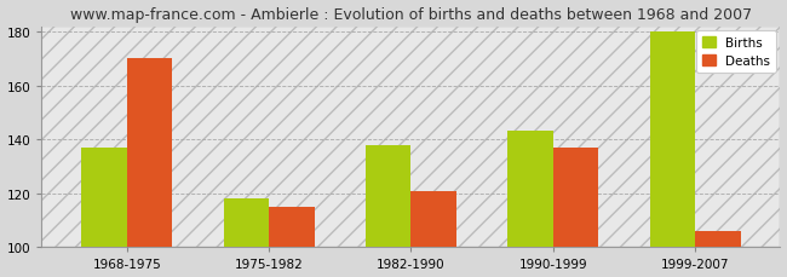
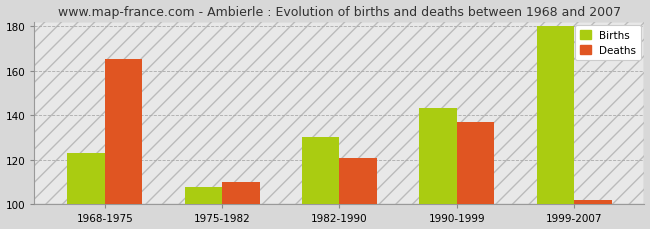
Births/1968-1975: 137 -> 123
Deaths/1968-1975: 170 -> 165
Births/1975-1982: 118 -> 108
Deaths/1975-1982: 115 -> 110
Births/1982-1990: 138 -> 130
Deaths/1999-2007: 106 -> 102
